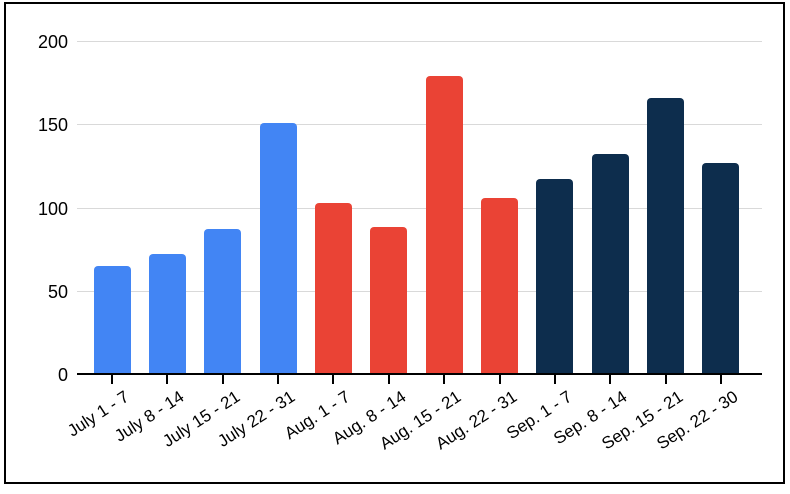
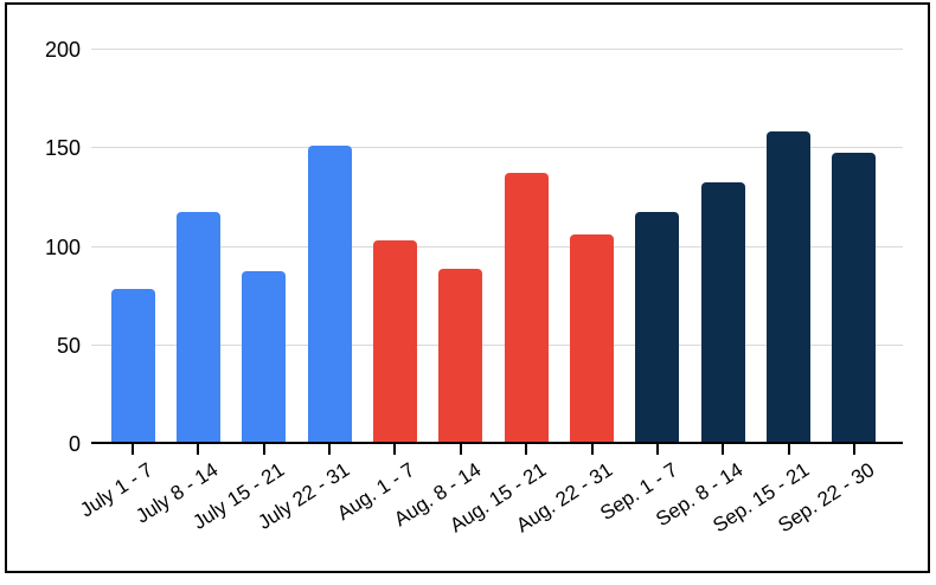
July 1 - 7: 65 -> 78
July 8 - 14: 72 -> 117
Aug. 15 - 21: 179 -> 137
Sep. 15 - 21: 166 -> 158
Sep. 22 - 30: 127 -> 147
